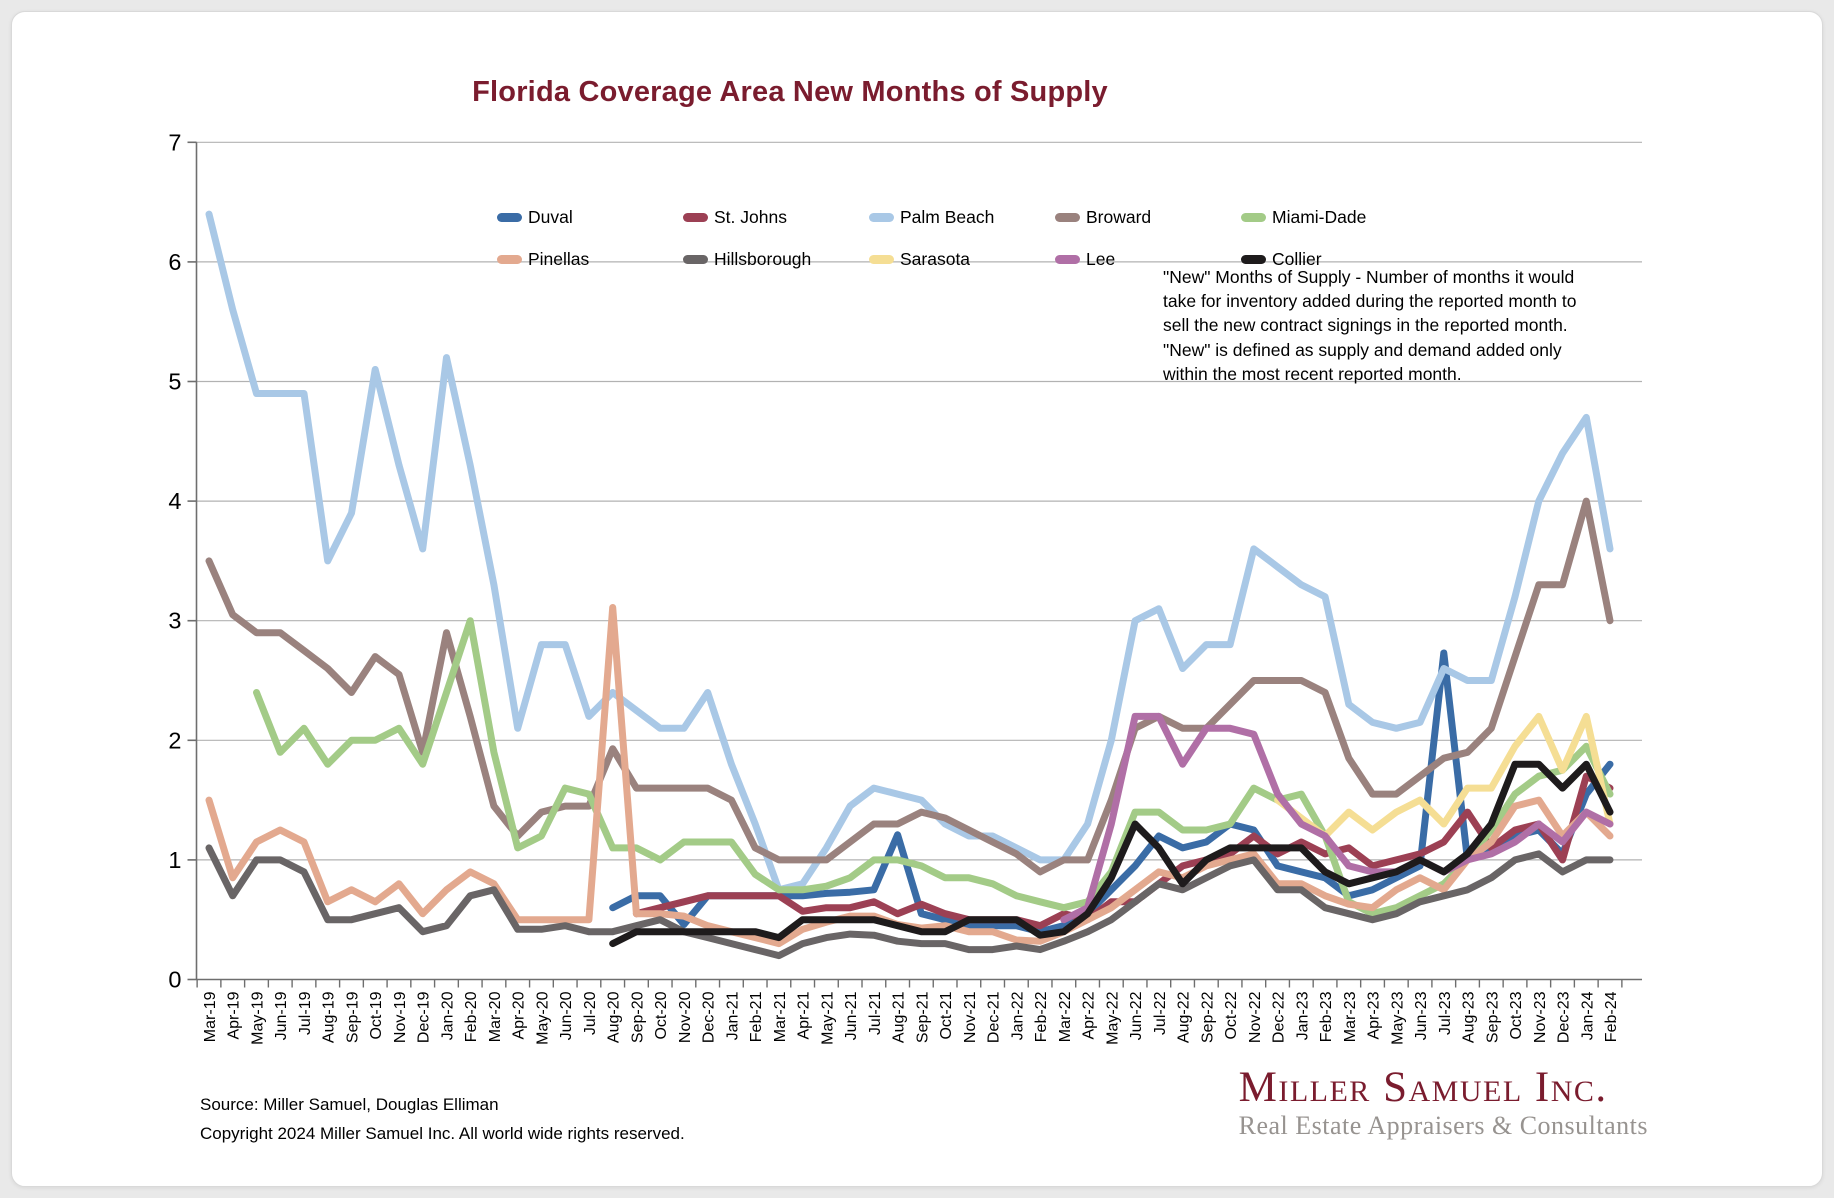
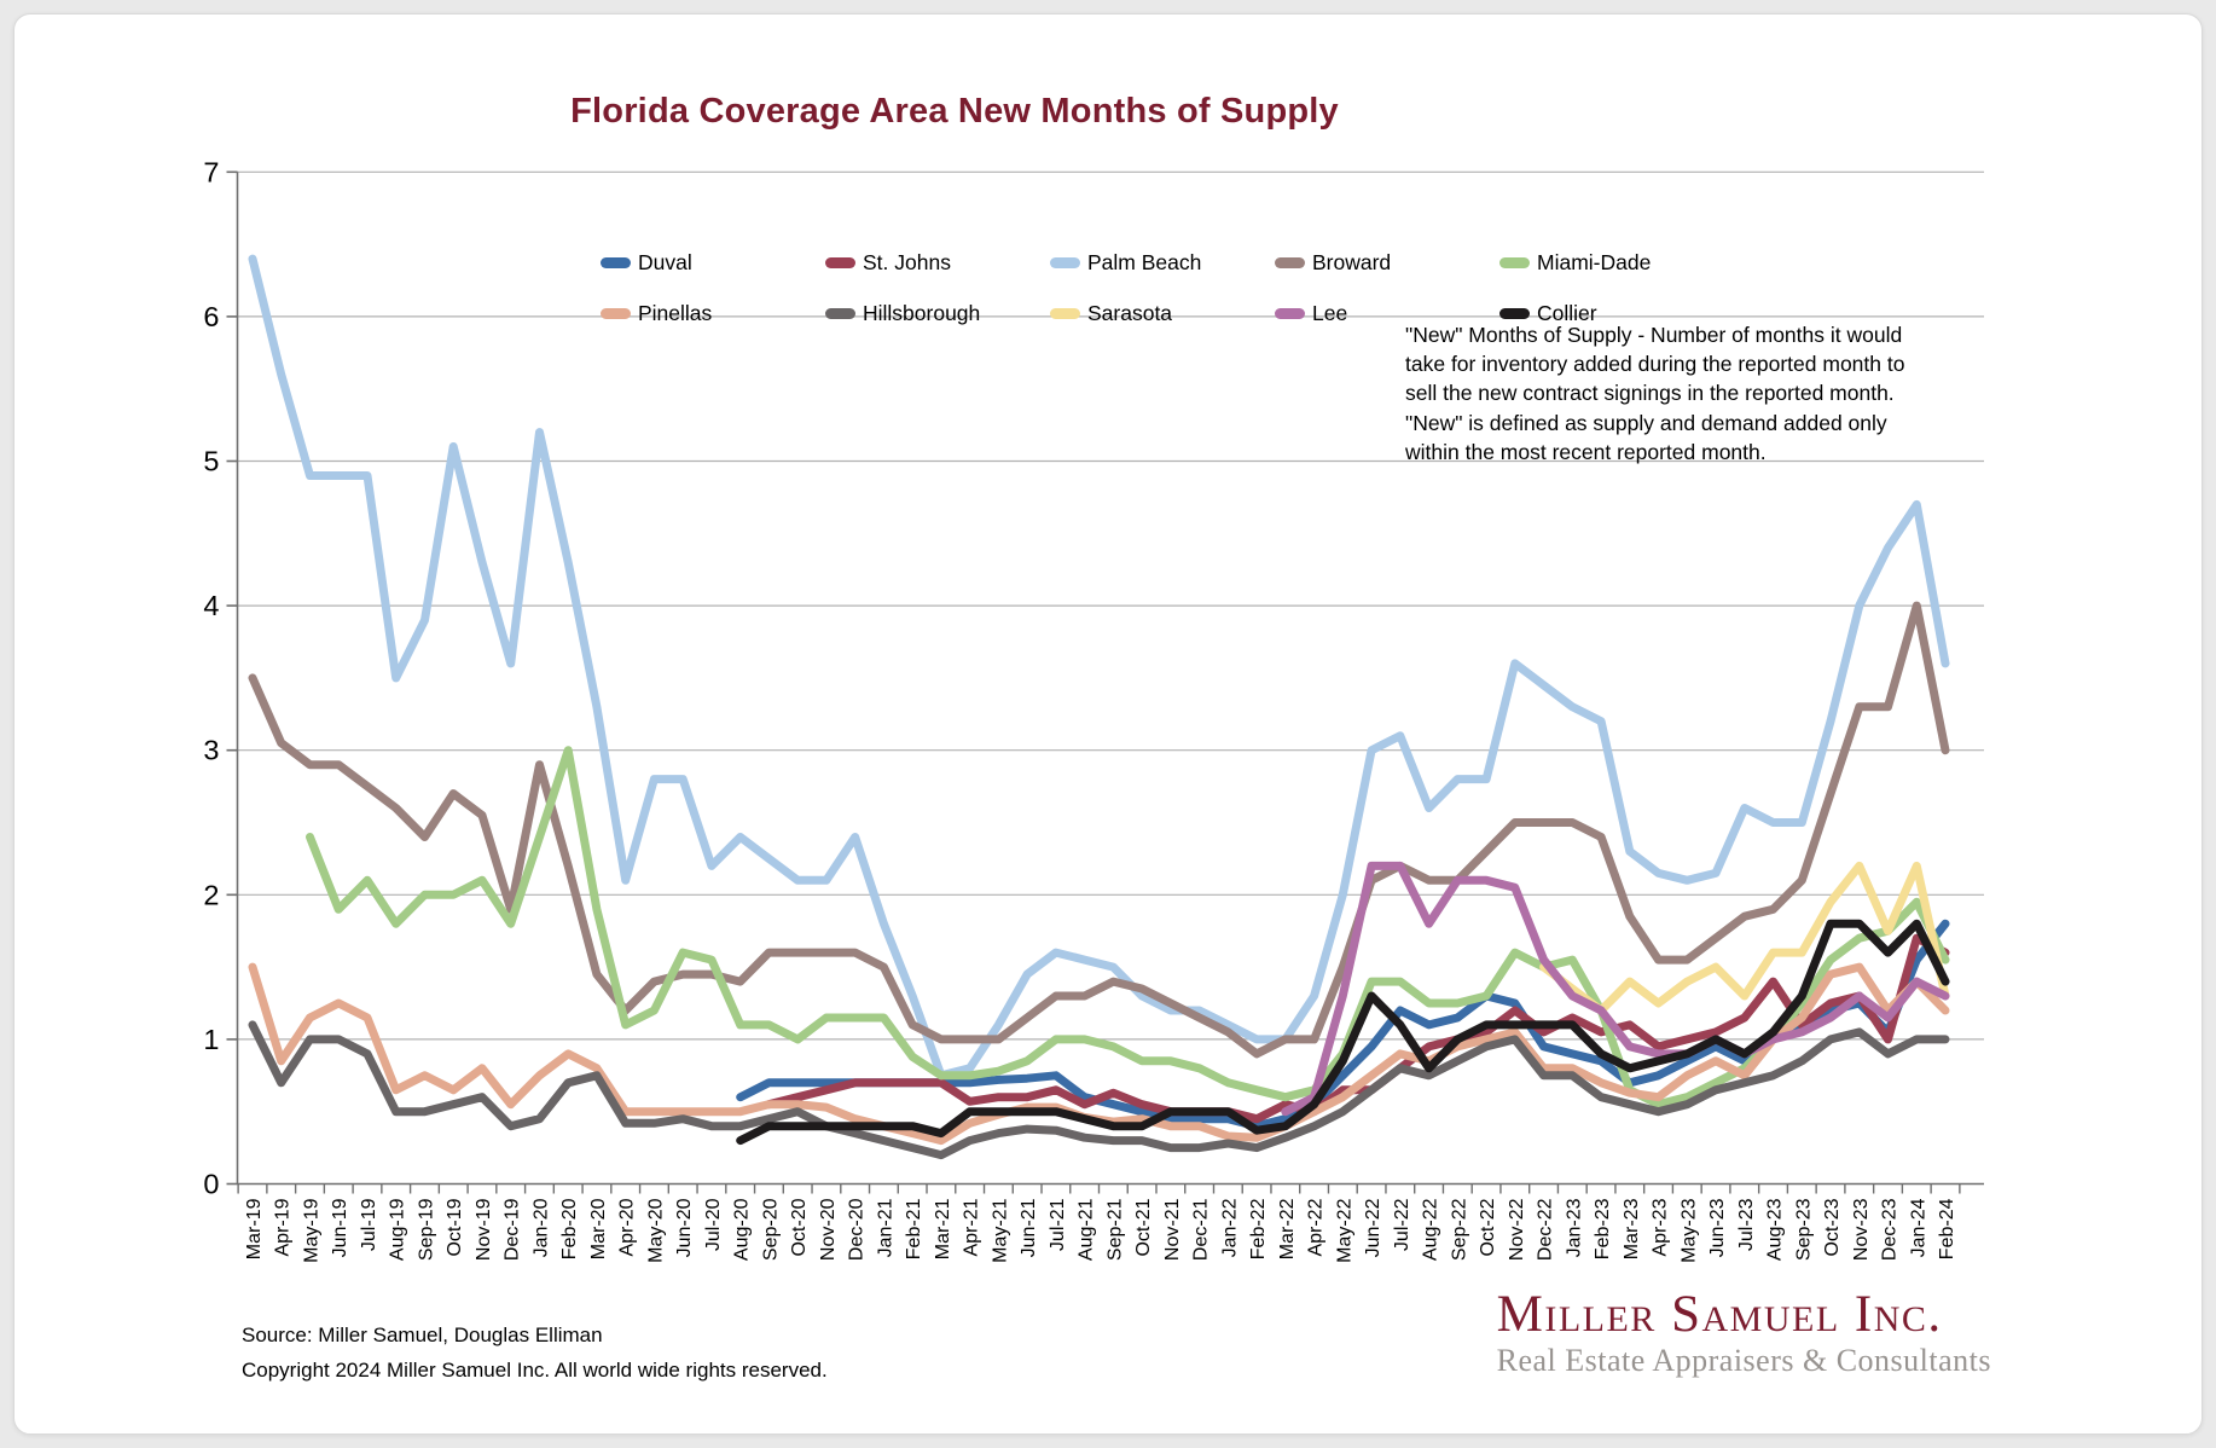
Broward/Aug-20: 1.93 -> 1.40
Pinellas/Aug-20: 3.11 -> 0.50
Duval/Nov-20: 0.46 -> 0.70
Duval/Aug-21: 1.21 -> 0.60
Duval/Jul-23: 2.73 -> 0.85
